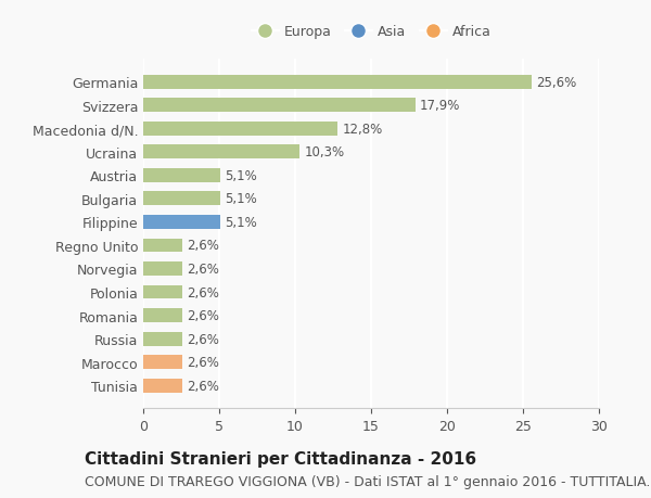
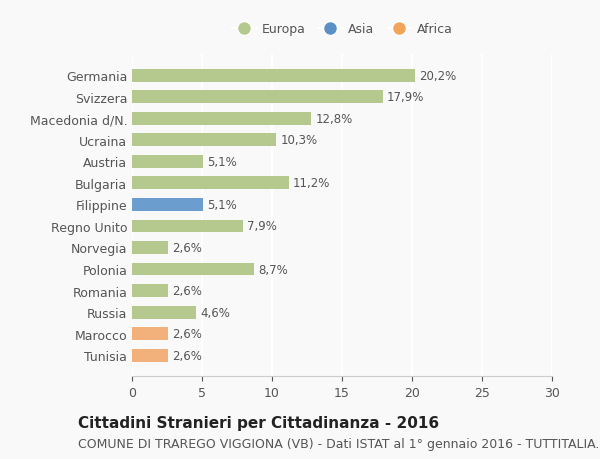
Germania: 25,6% -> 20,2%
Bulgaria: 5,1% -> 11,2%
Regno Unito: 2,6% -> 7,9%
Polonia: 2,6% -> 8,7%
Russia: 2,6% -> 4,6%
